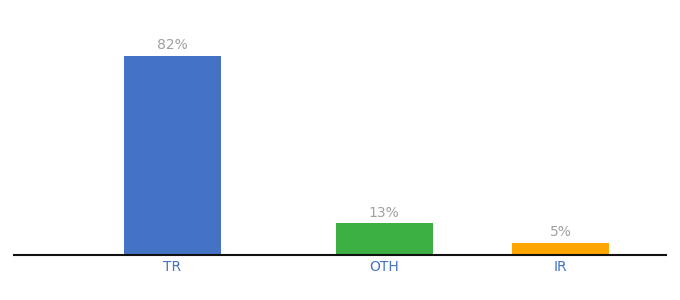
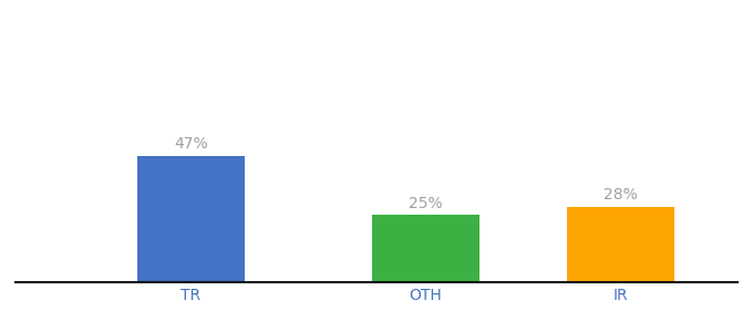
TR: 82% -> 47%
OTH: 13% -> 25%
IR: 5% -> 28%
